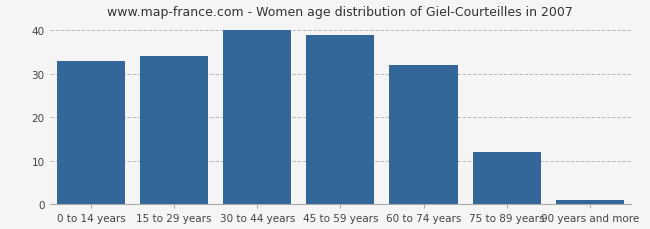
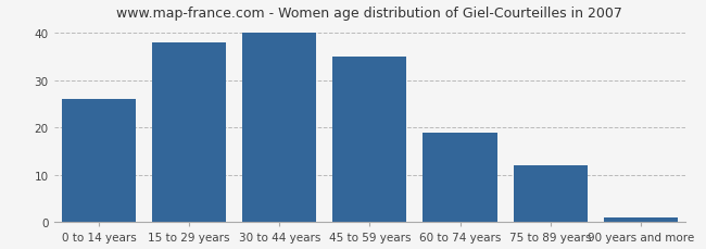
0 to 14 years: 33 -> 26
15 to 29 years: 34 -> 38
45 to 59 years: 39 -> 35
60 to 74 years: 32 -> 19
